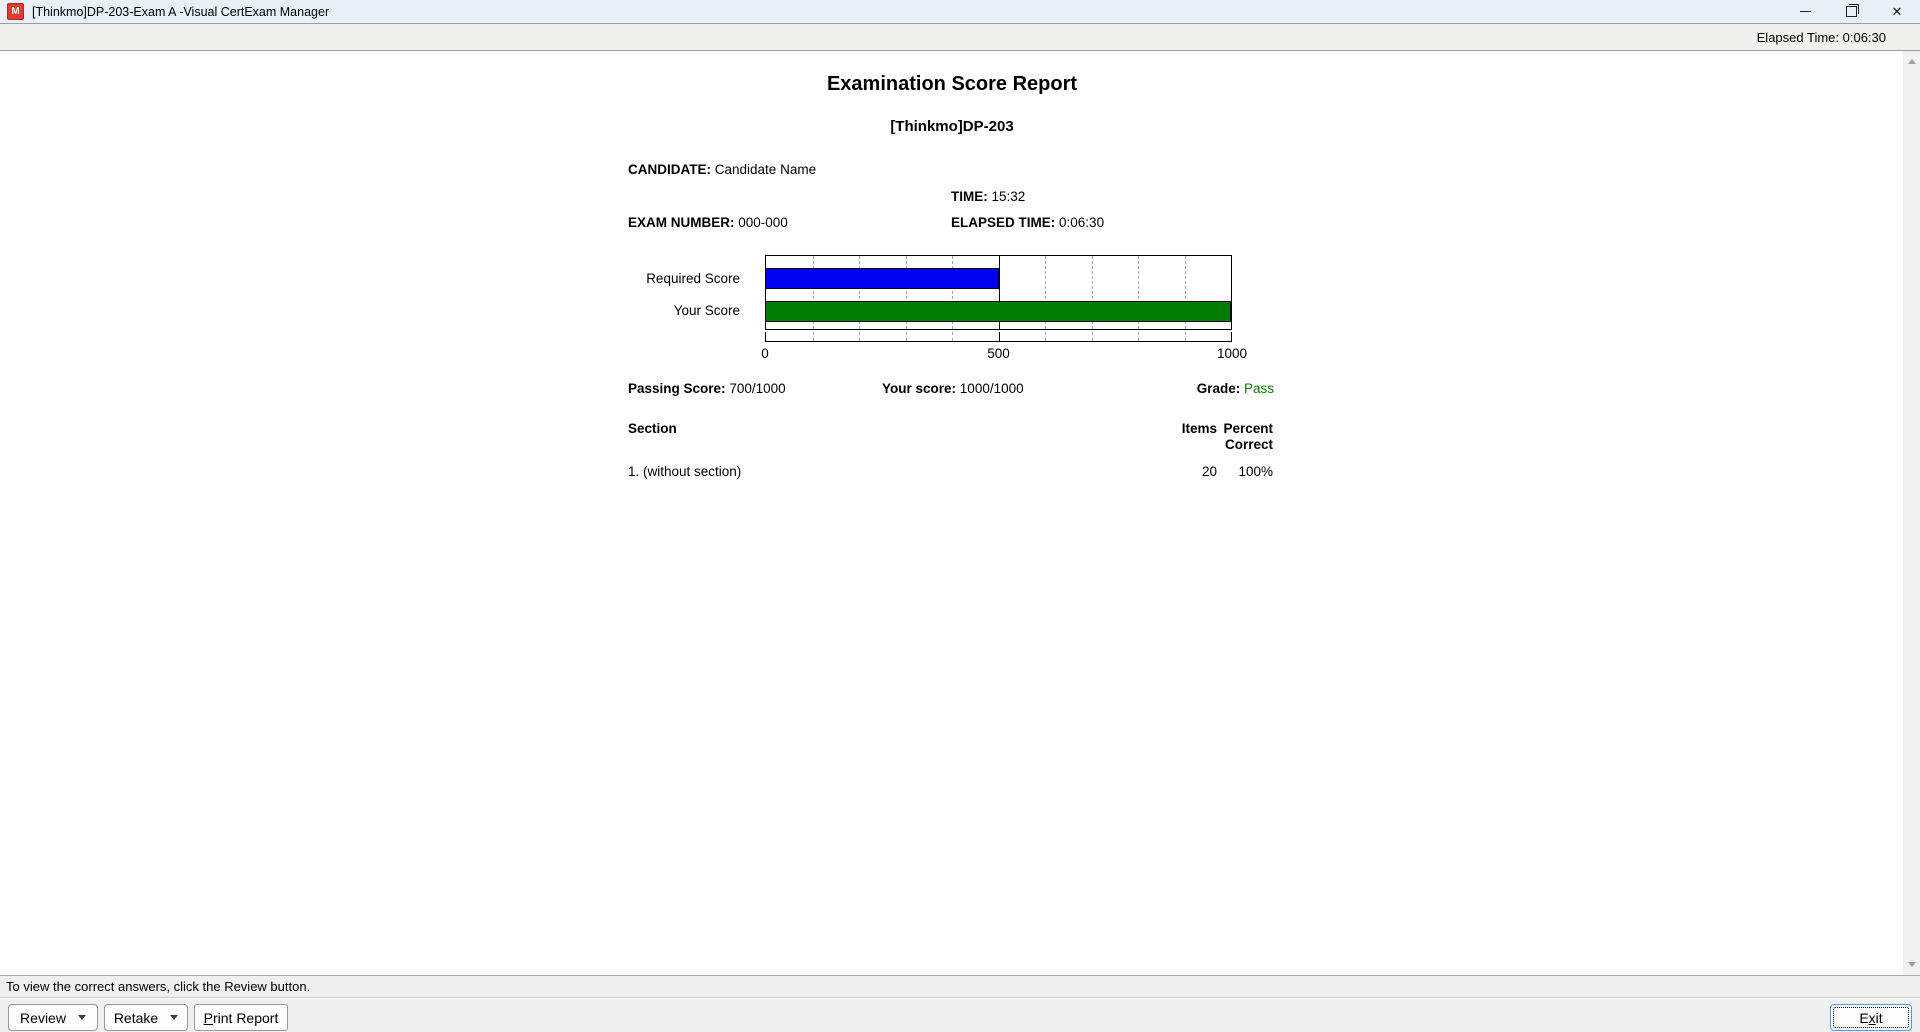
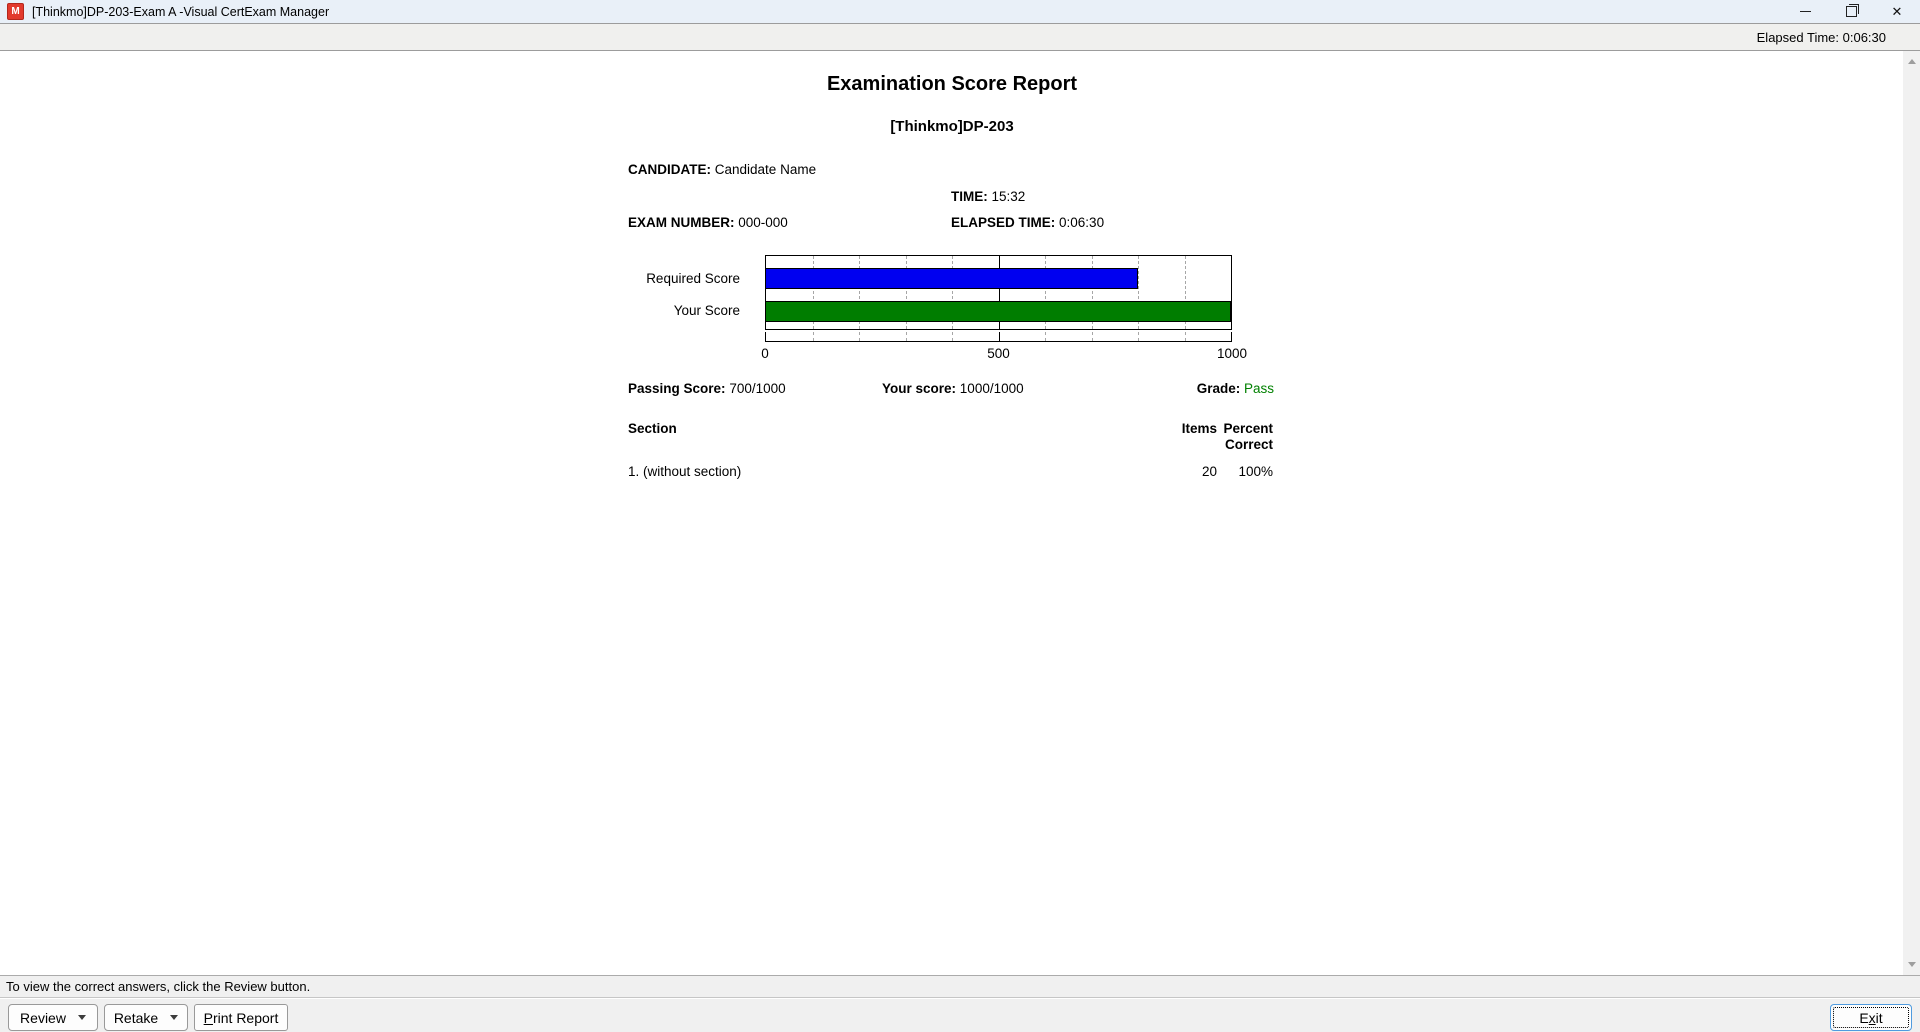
Required Score: 500 -> 800
